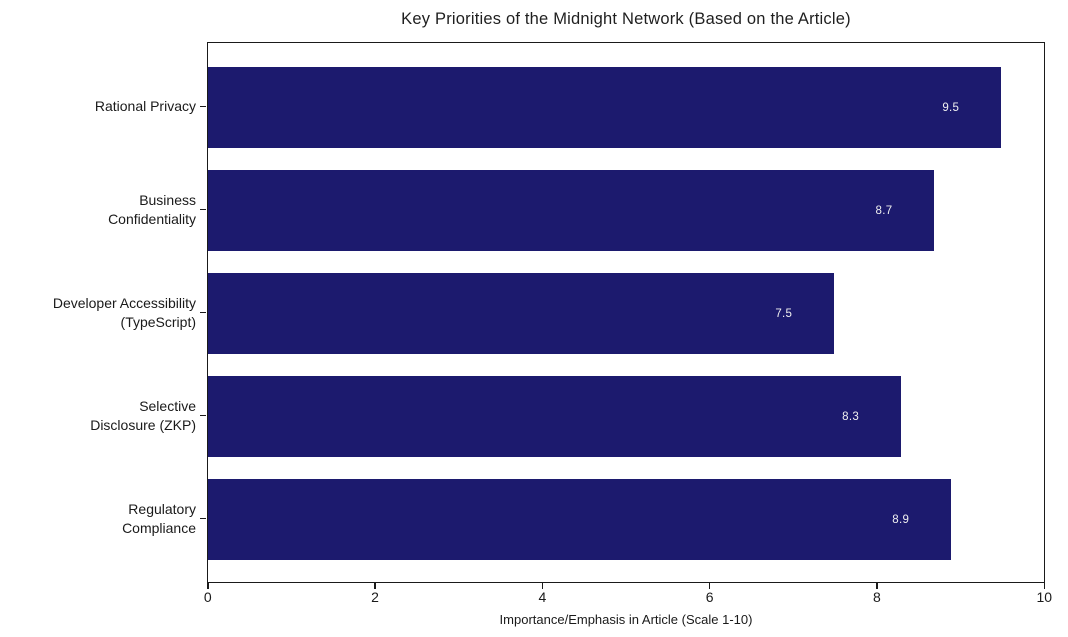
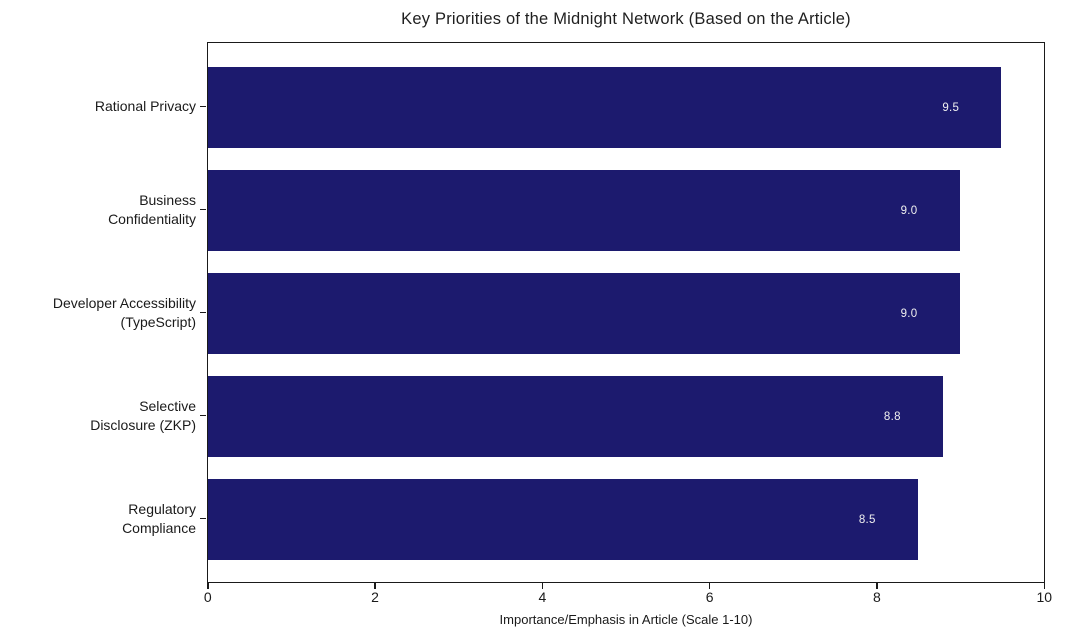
Business Confidentiality: 8.7 -> 9.0
Developer Accessibility (TypeScript): 7.5 -> 9.0
Selective Disclosure (ZKP): 8.3 -> 8.8
Regulatory Compliance: 8.9 -> 8.5
